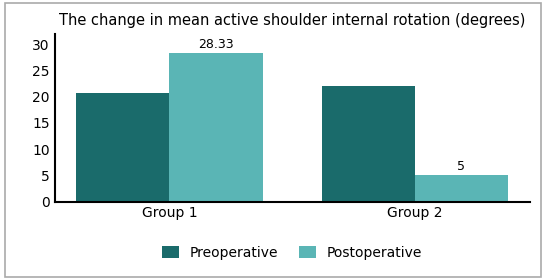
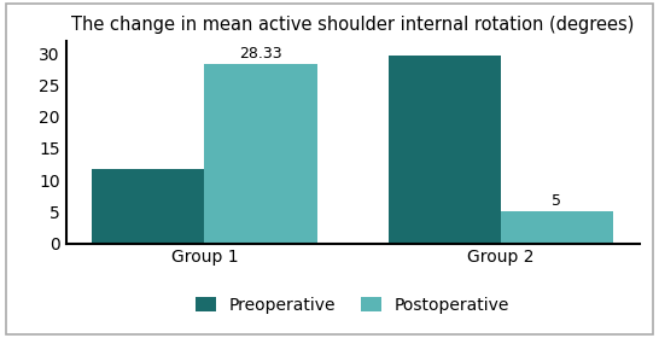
Preoperative/Group 1: 20.7 -> 11.8
Preoperative/Group 2: 22.0 -> 29.6
